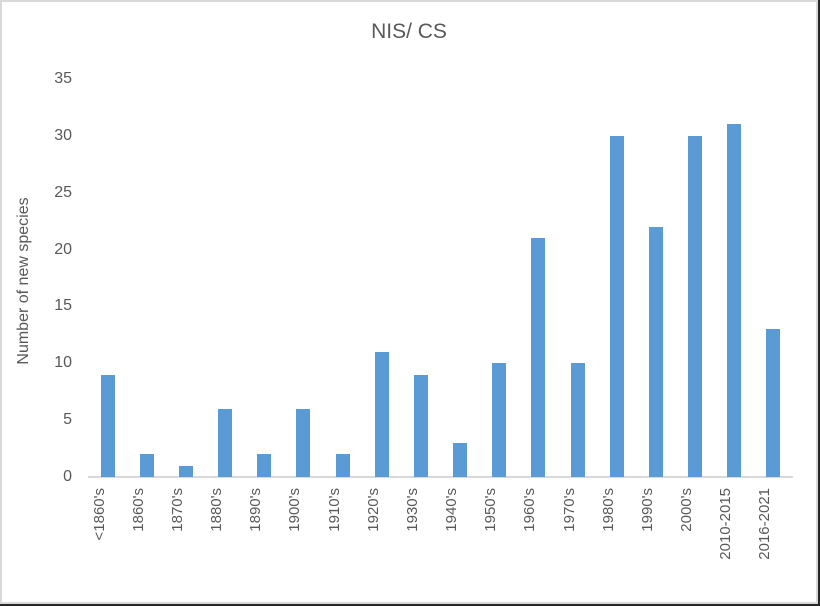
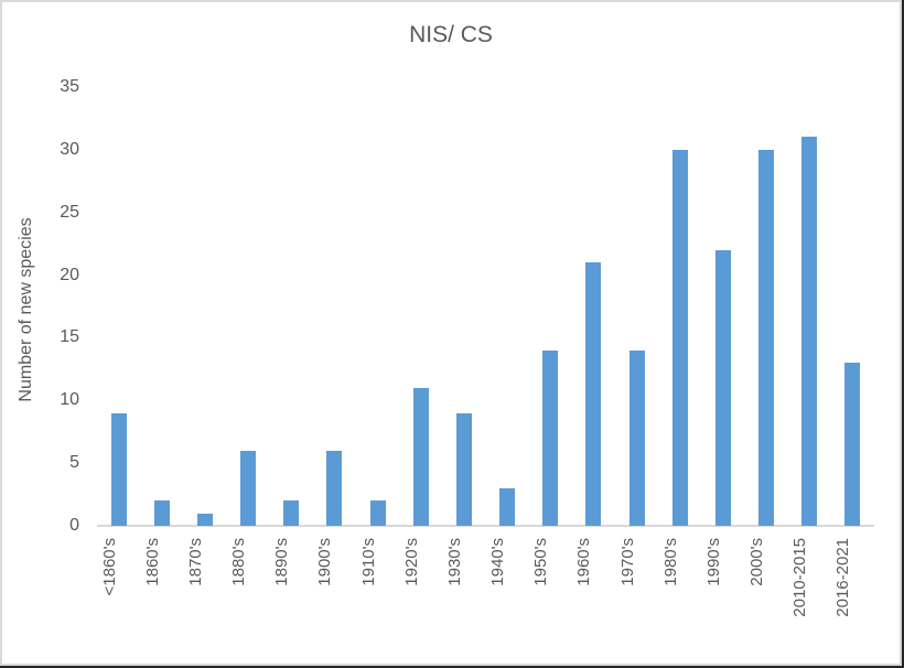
1950's: 10 -> 14
1970's: 10 -> 14
